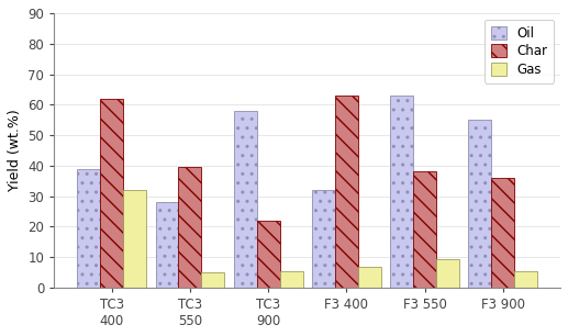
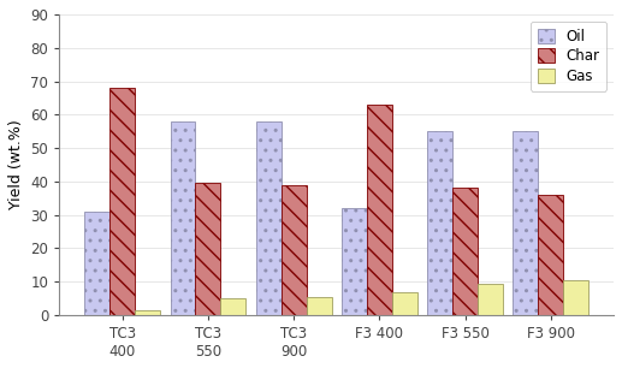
Oil/TC3 400: 39 -> 31
Char/TC3 400: 62.0 -> 68.0
Gas/TC3 400: 32.0 -> 1.5
Oil/TC3 550: 28 -> 58
Char/TC3 900: 22.0 -> 39.0
Oil/F3 550: 63 -> 55
Gas/F3 900: 5.5 -> 10.5
